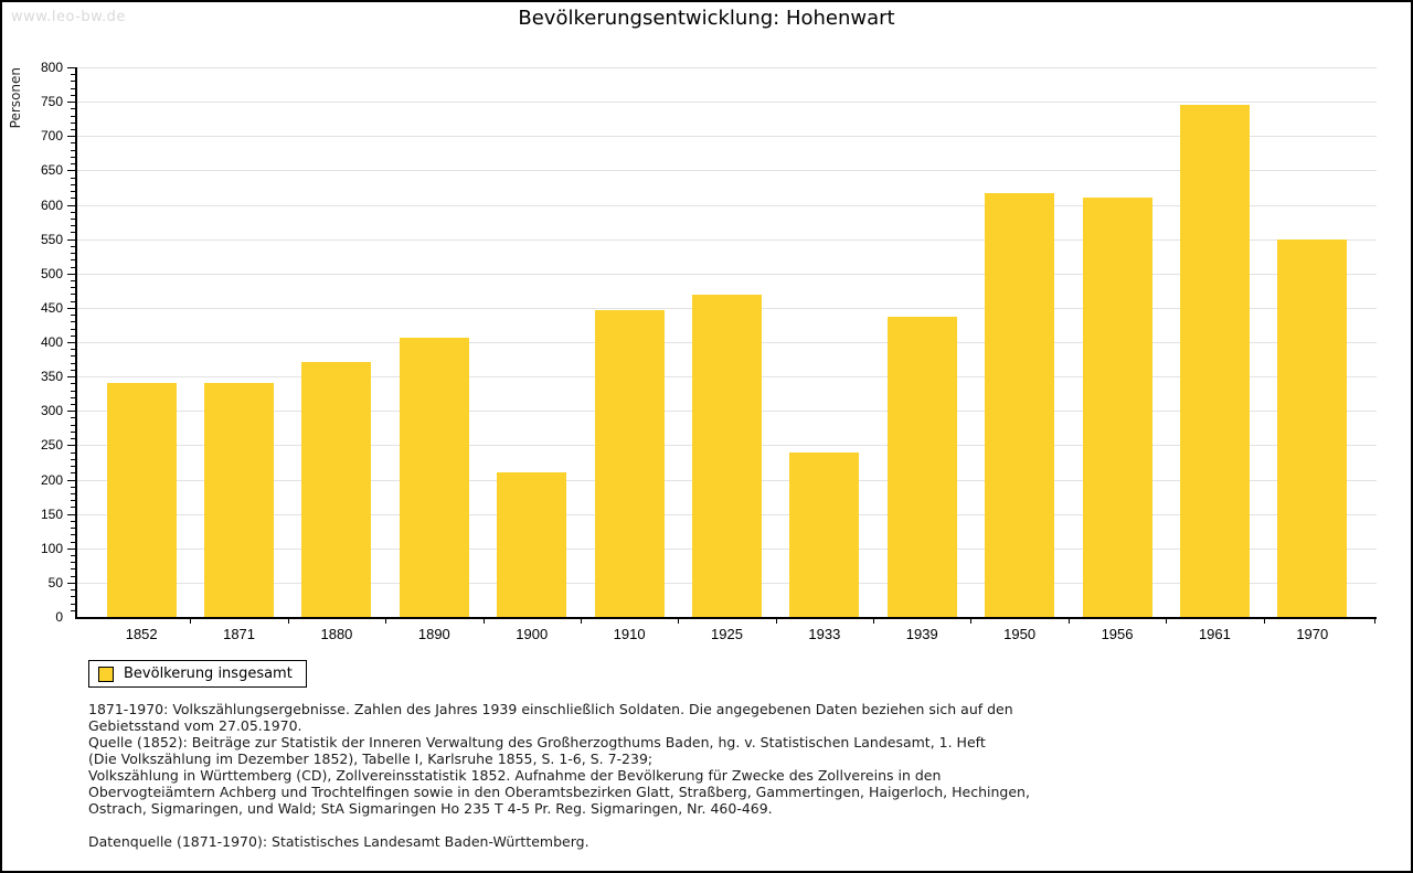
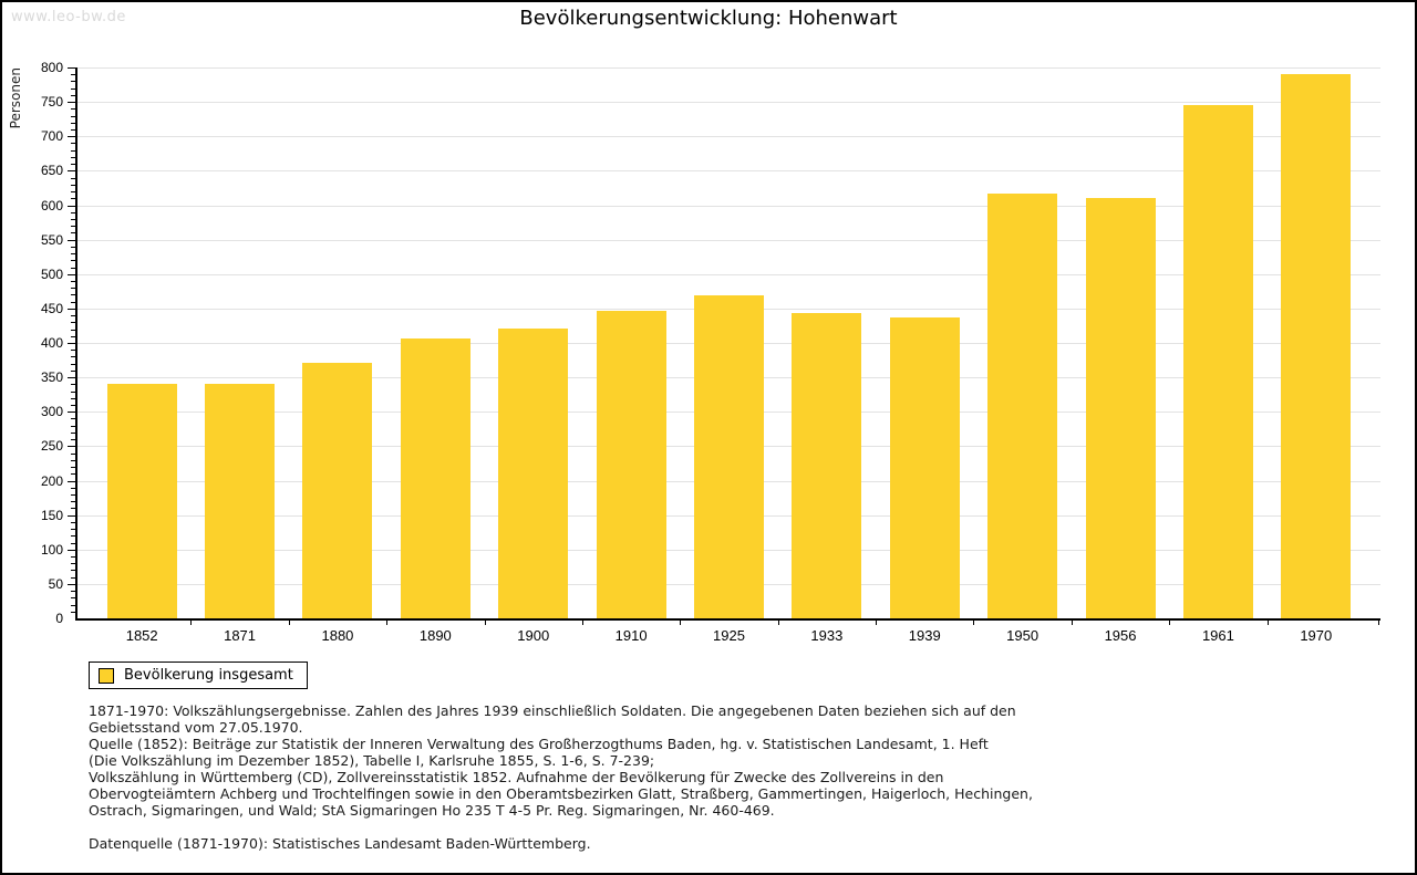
1900: 210 -> 420
1933: 240 -> 440
1970: 550 -> 790
